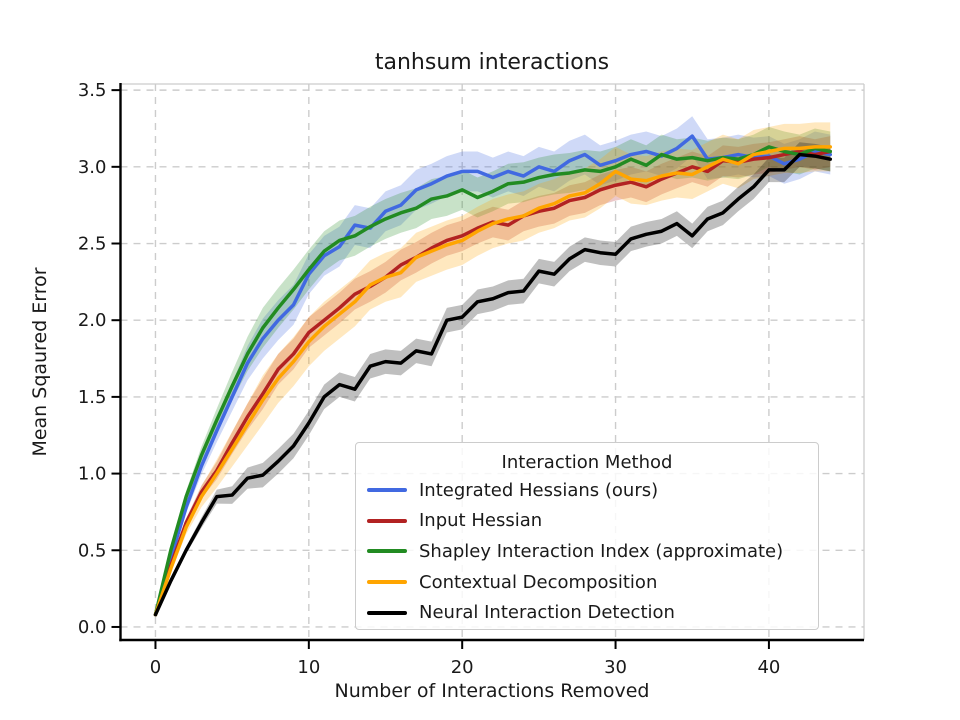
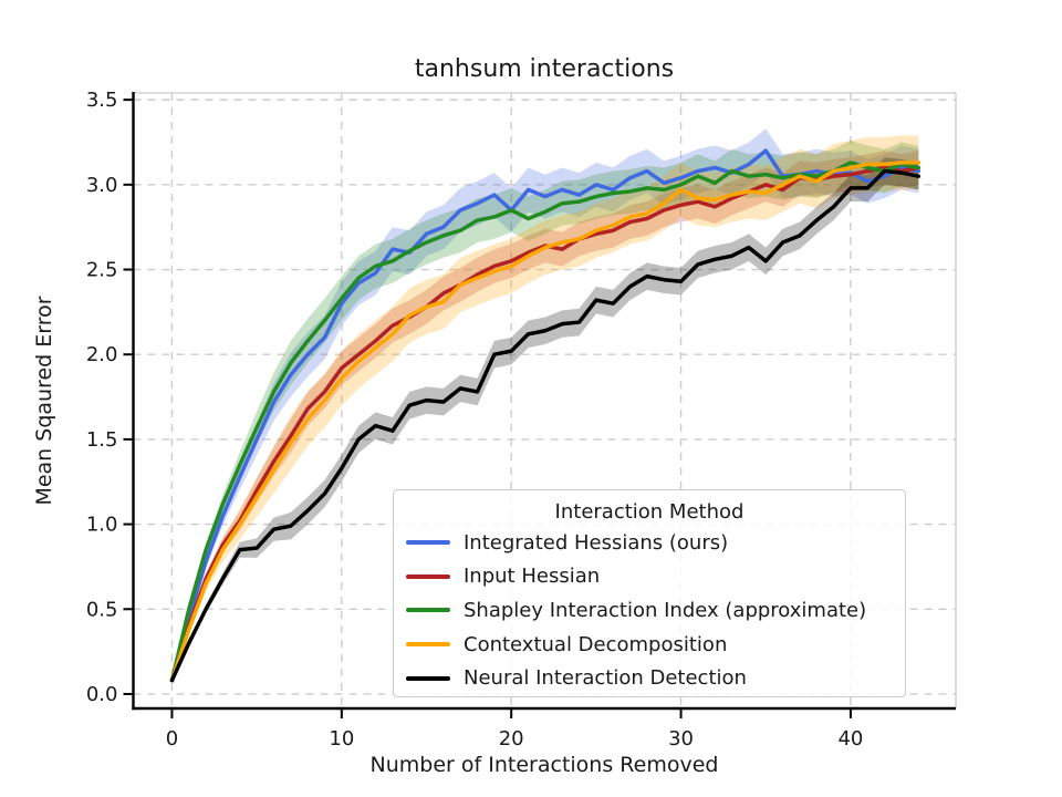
Integrated Hessians (ours)/20: 2.97 -> 2.85
